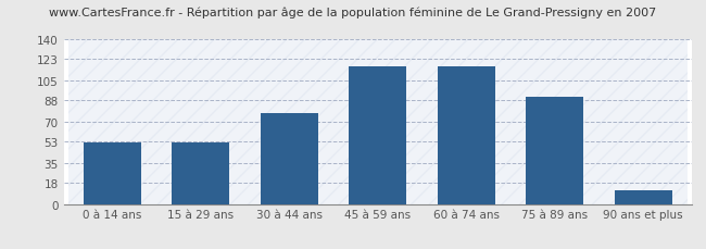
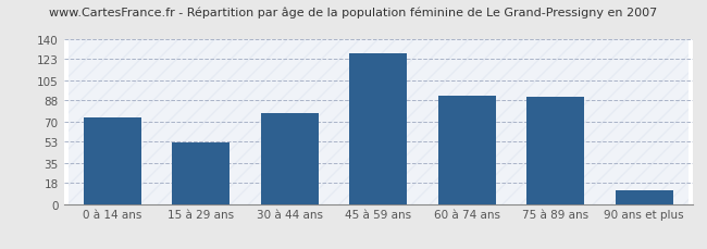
0 à 14 ans: 52 -> 73
45 à 59 ans: 117 -> 128
60 à 74 ans: 117 -> 92
